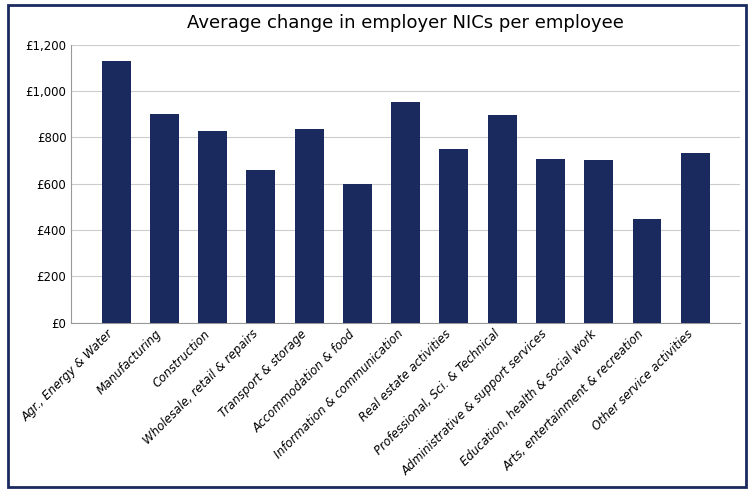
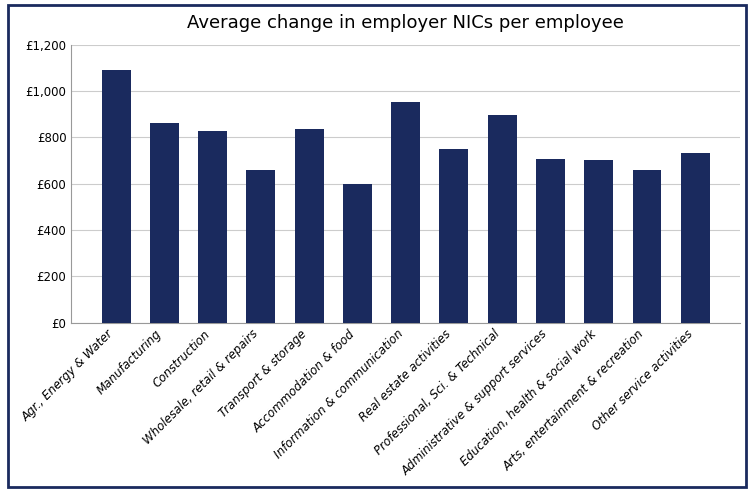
Agr., Energy & Water: £1,130 -> £1,090
Manufacturing: £900 -> £860
Arts, entertainment & recreation: £445 -> £660
